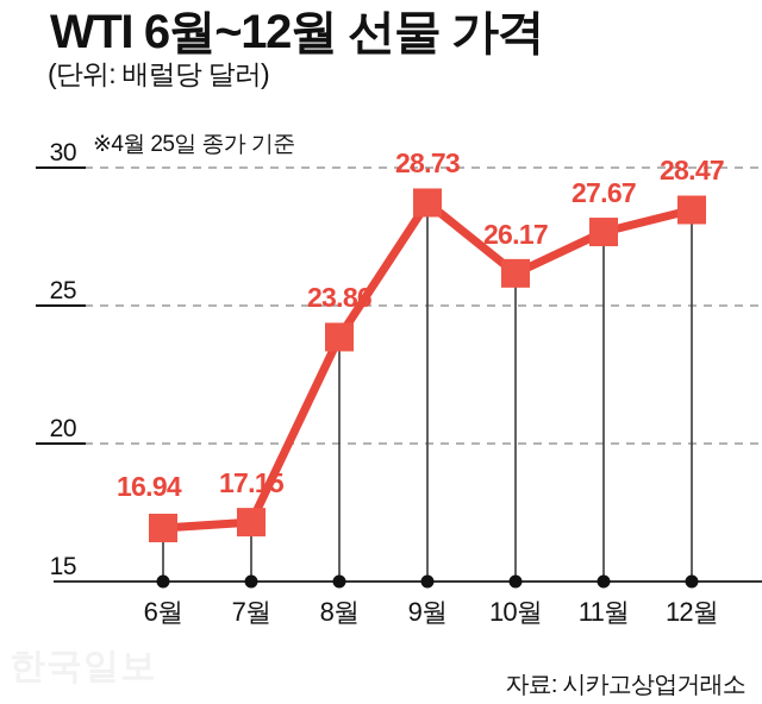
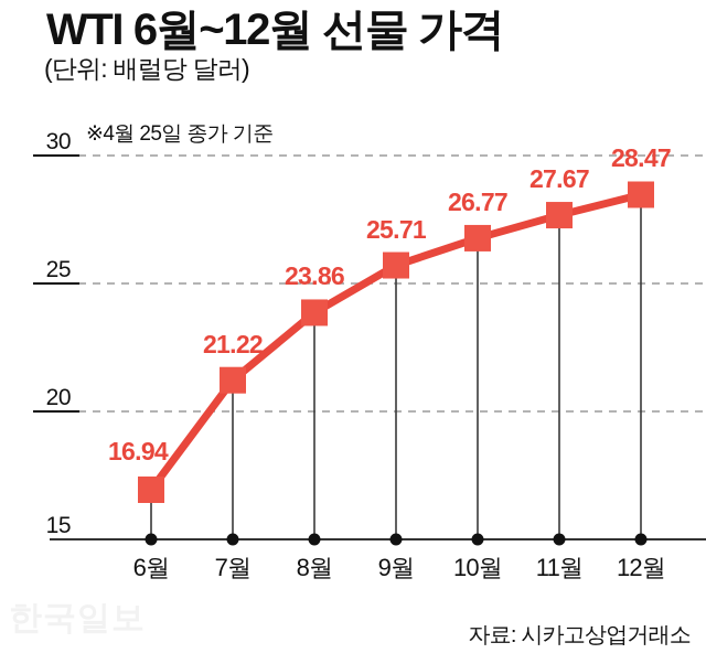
7월: 17.15 -> 21.22
9월: 28.73 -> 25.71
10월: 26.17 -> 26.77
